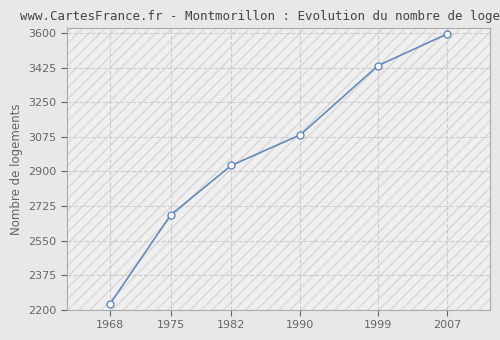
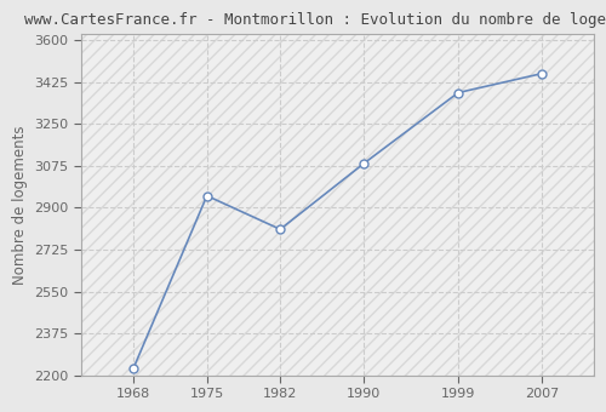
1975: 2680 -> 2950
1982: 2930 -> 2810
1999: 3440 -> 3380
2007: 3600 -> 3460
